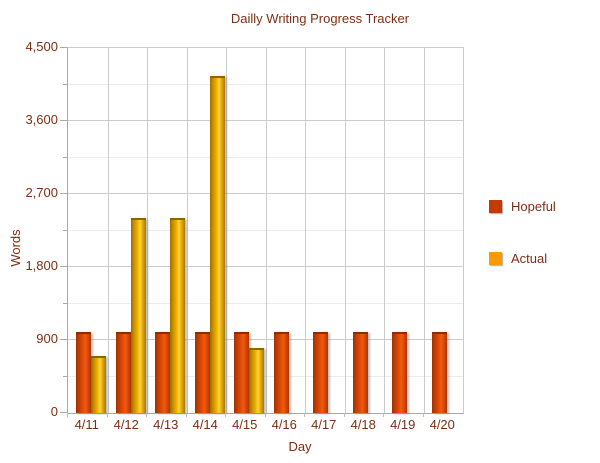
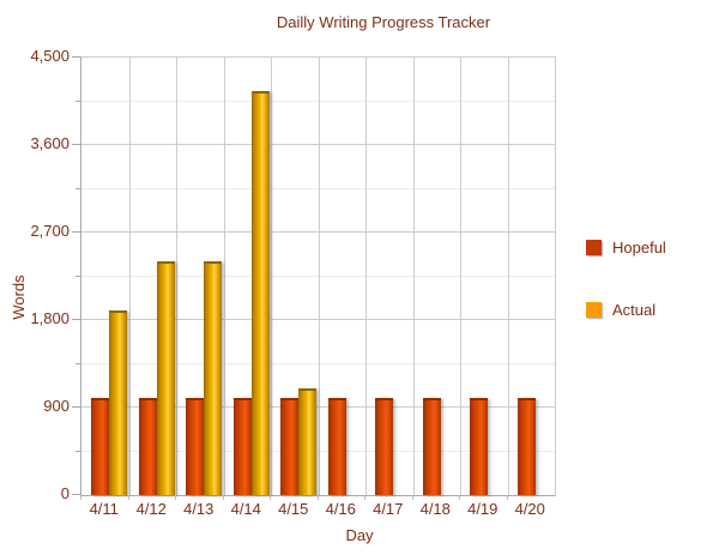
Actual/4/11: 700 -> 1900
Actual/4/15: 800 -> 1100
